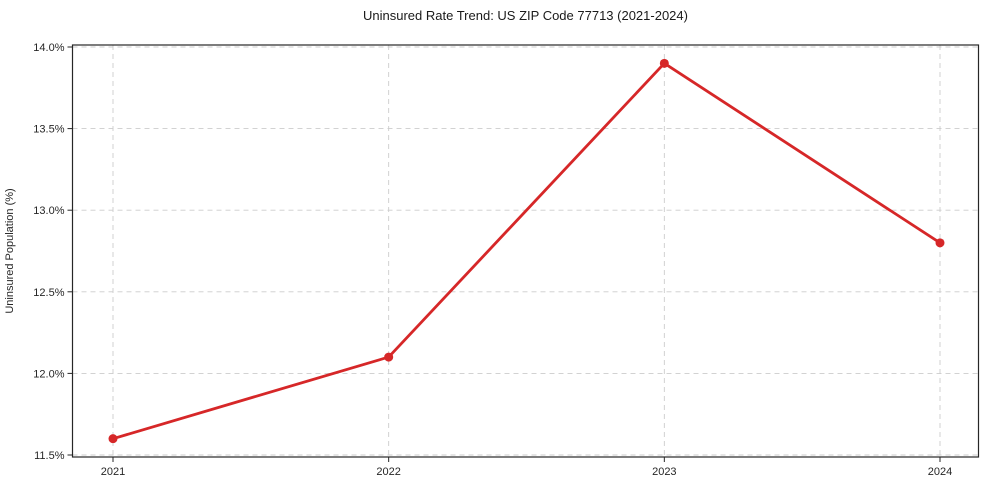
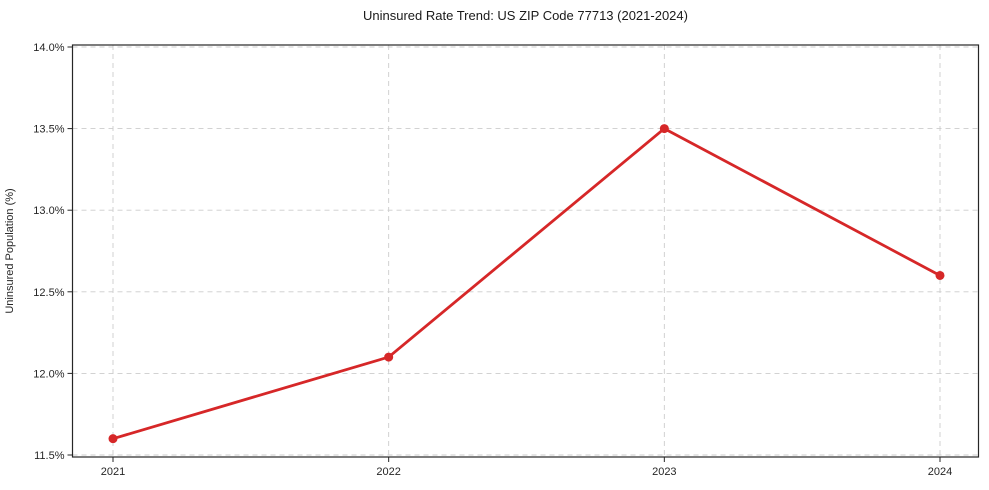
2023: 13.9% -> 13.5%
2024: 12.8% -> 12.6%
